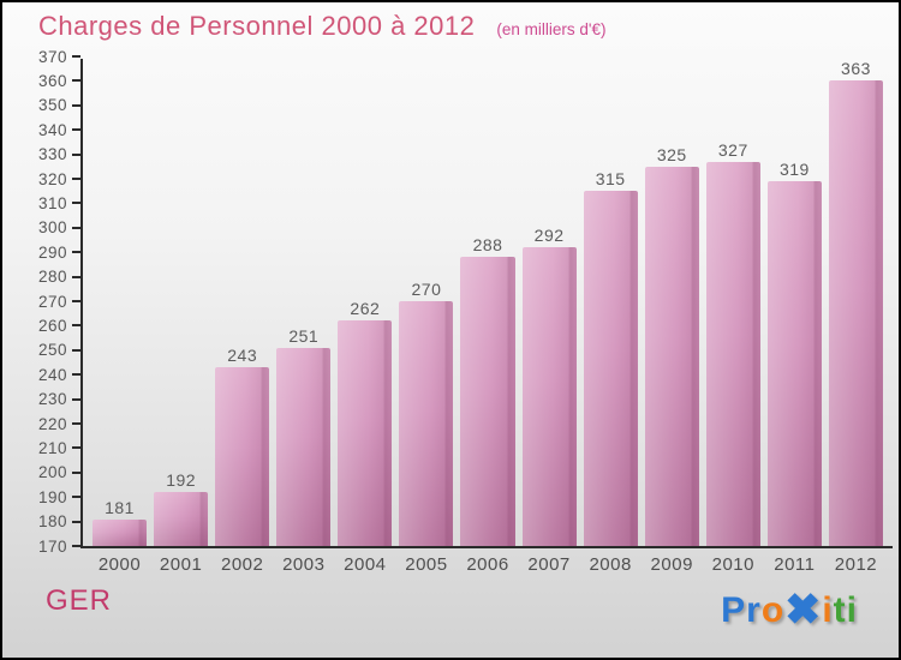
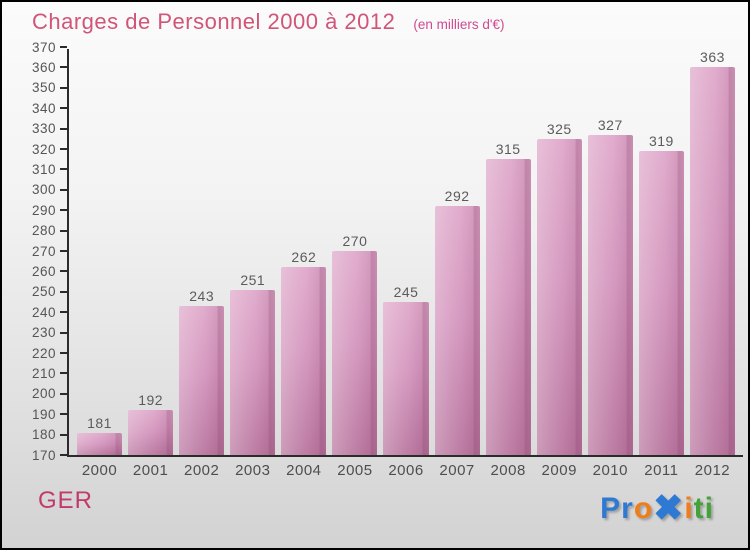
2006: 288 -> 245
